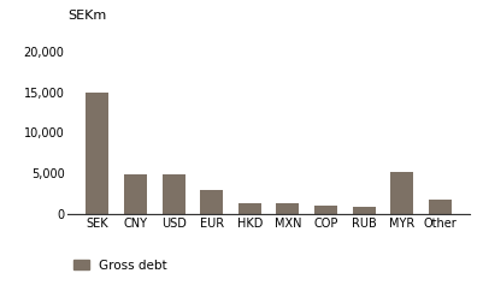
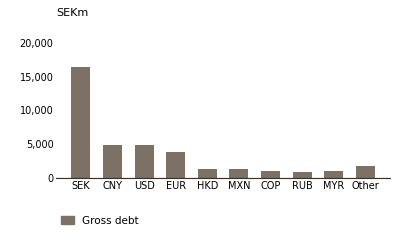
SEK: 15,000 -> 16,500
EUR: 3,000 -> 3,900
MYR: 5,200 -> 1,000
